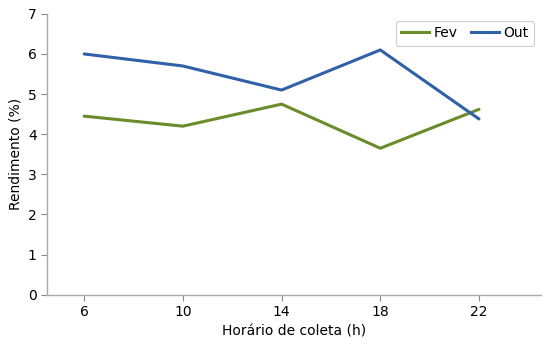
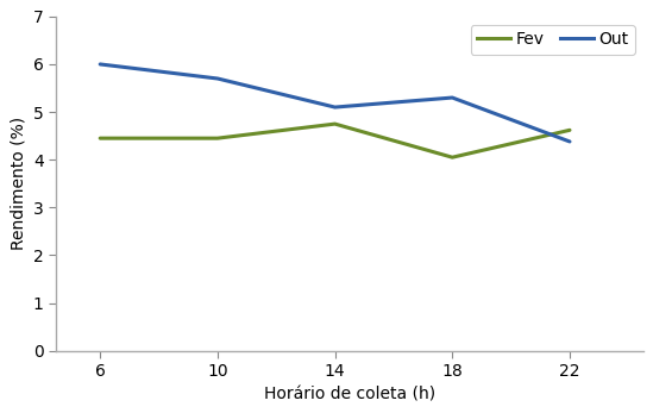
Fev/10: 4.20 -> 4.45
Fev/18: 3.65 -> 4.05
Out/18: 6.10 -> 5.30
